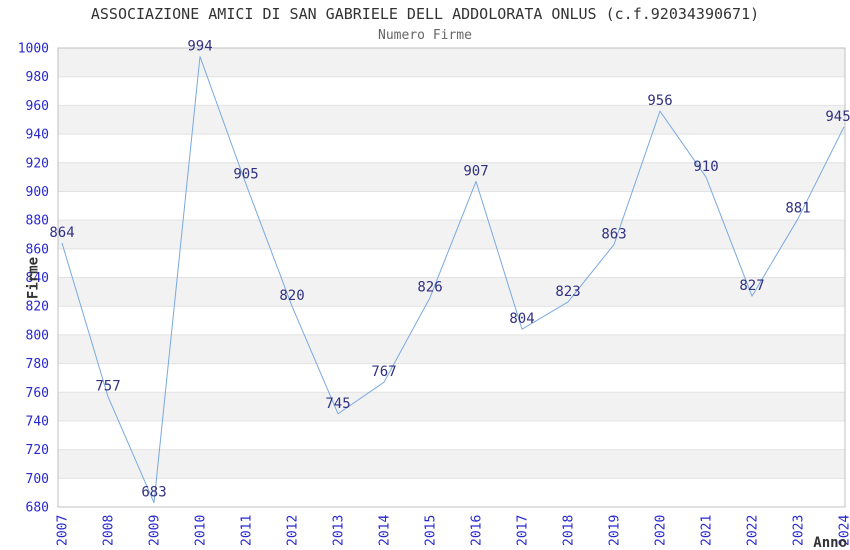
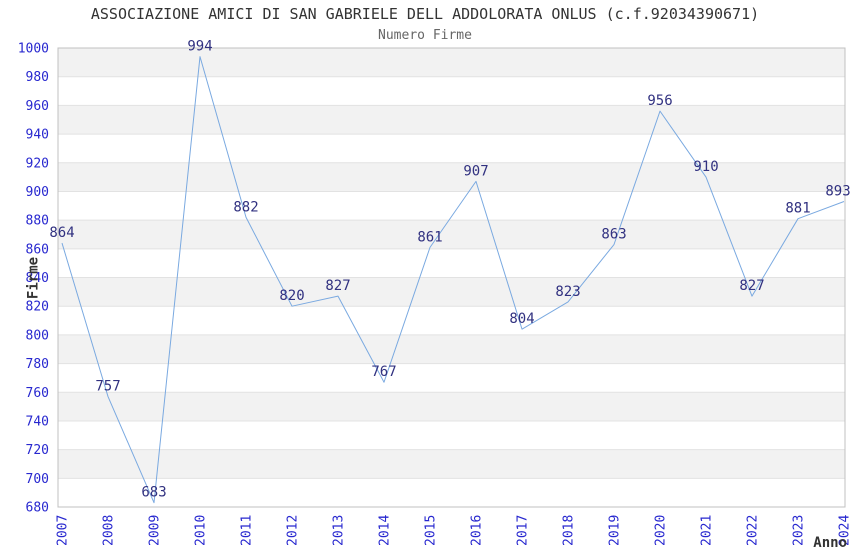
2011: 905 -> 882
2013: 745 -> 827
2015: 826 -> 861
2024: 945 -> 893
